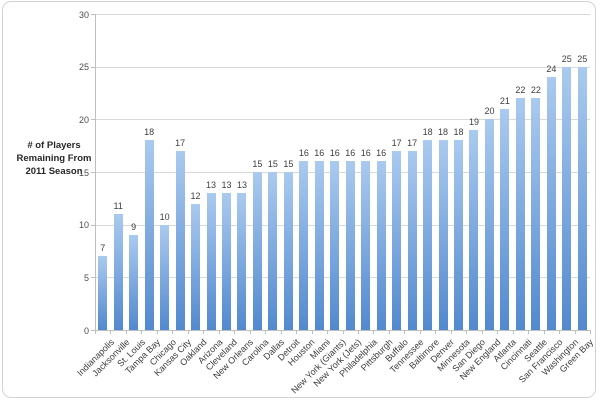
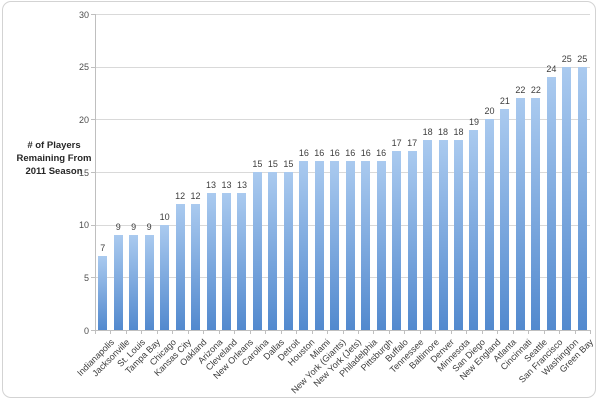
Jacksonville: 11 -> 9
Tampa Bay: 18 -> 9
Kansas City: 17 -> 12
